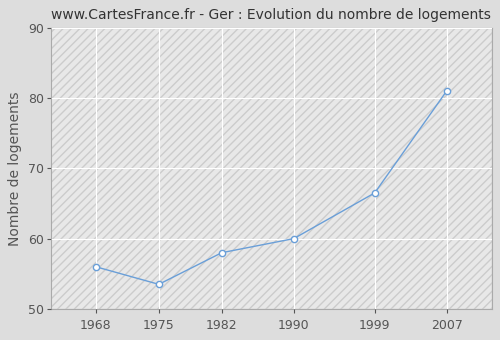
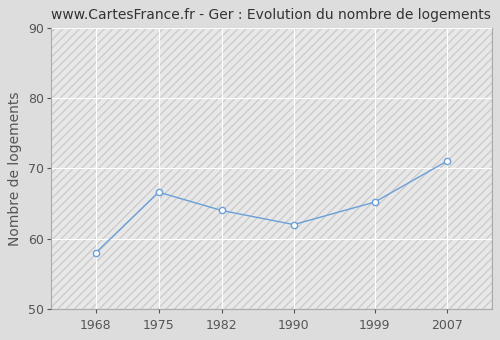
1968: 56.0 -> 58.0
1975: 53.5 -> 66.6
1982: 58.0 -> 64.0
1990: 60.0 -> 62.0
1999: 66.5 -> 65.2
2007: 81.0 -> 71.0
